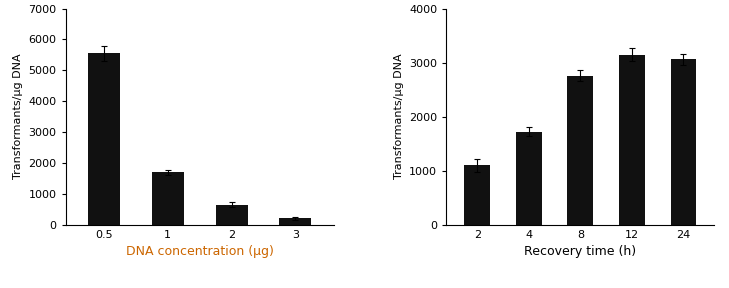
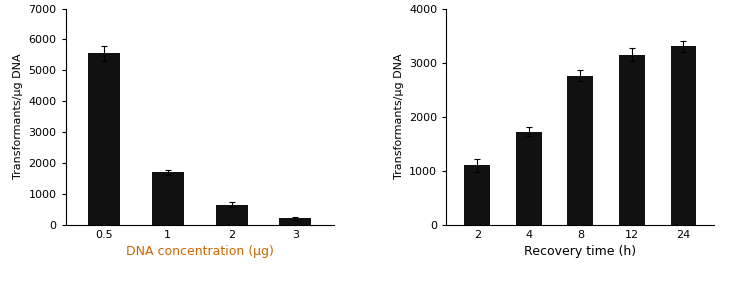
24: 3060 -> 3300
